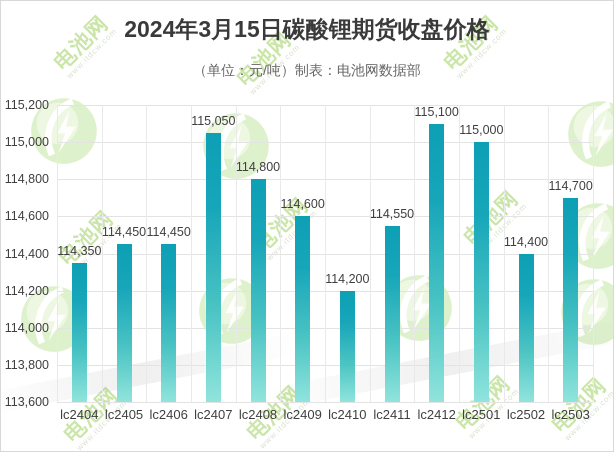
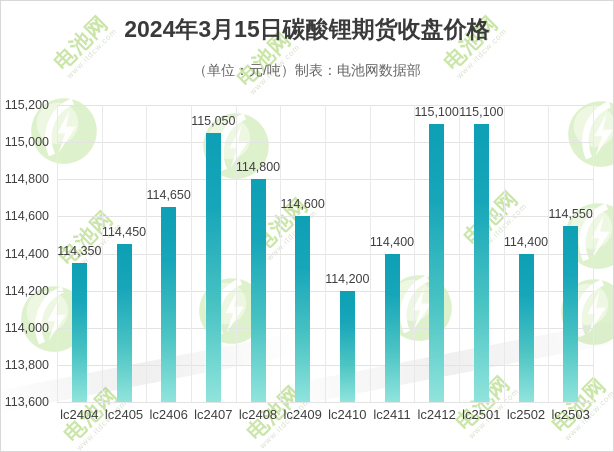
lc2406: 114,450 -> 114,650
lc2411: 114,550 -> 114,400
lc2501: 115,000 -> 115,100
lc2503: 114,700 -> 114,550
